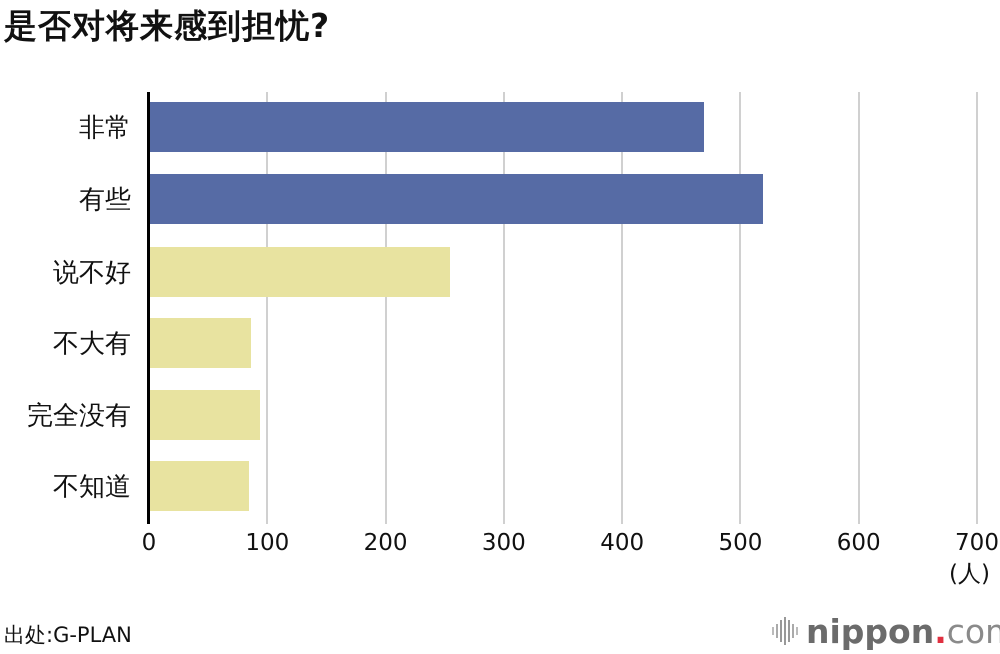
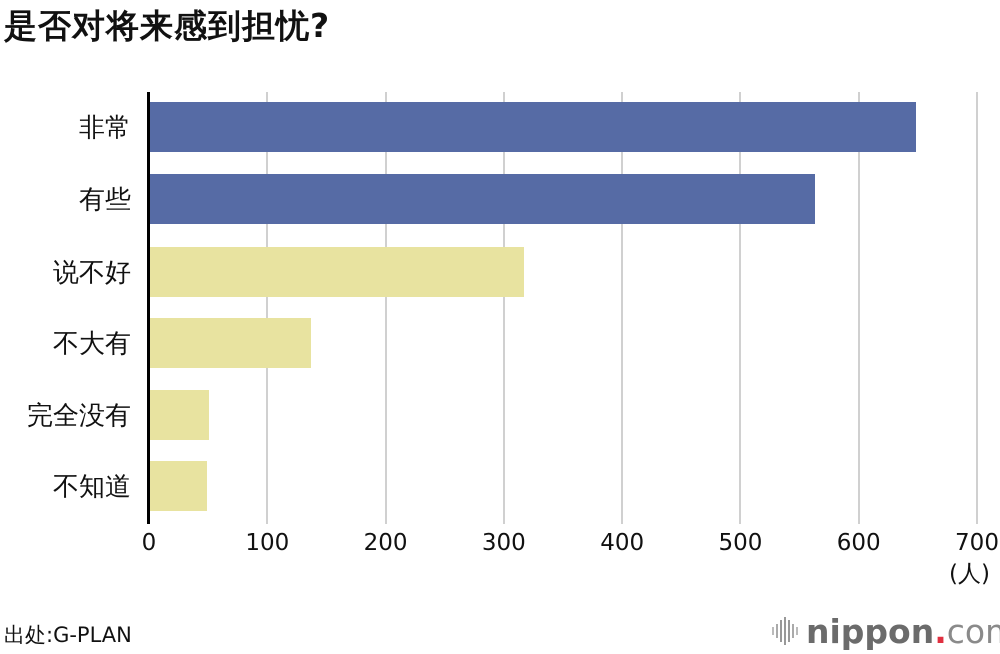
非常: 468 -> 648
有些: 518 -> 562
说不好: 254 -> 316
不大有: 85 -> 136
完全没有: 93 -> 50
不知道: 84 -> 48
